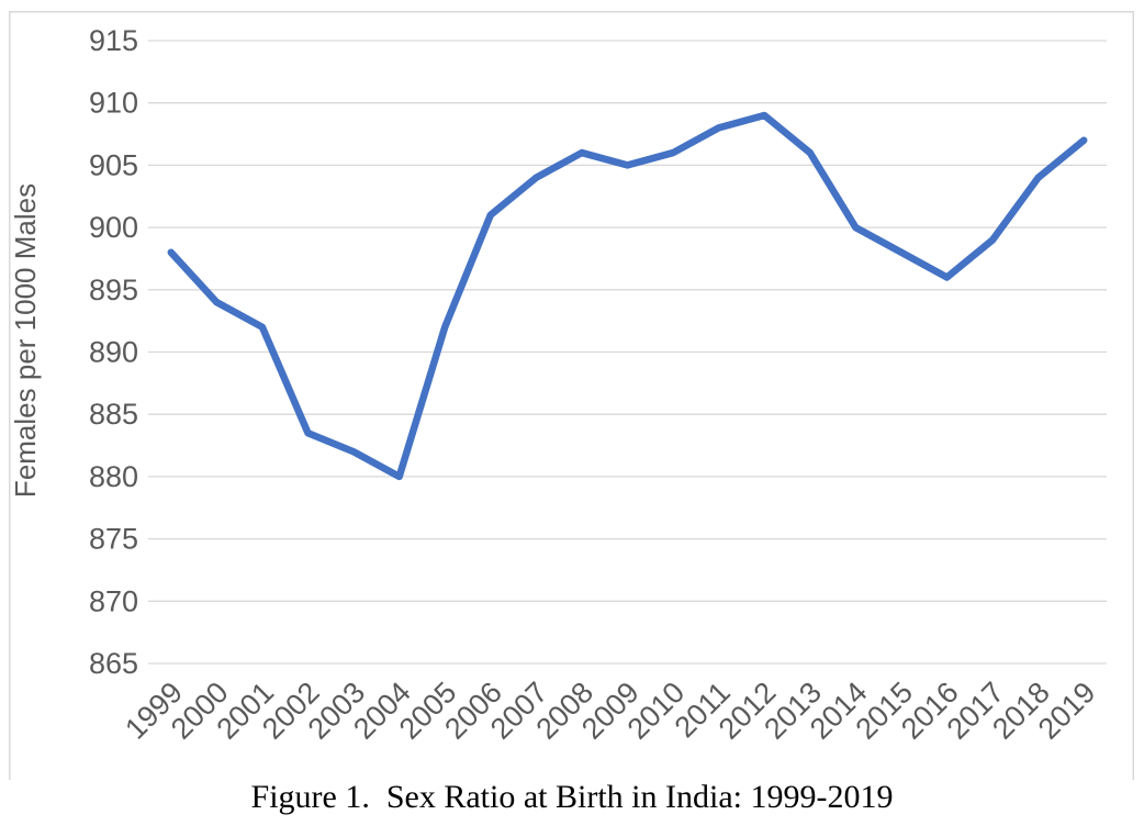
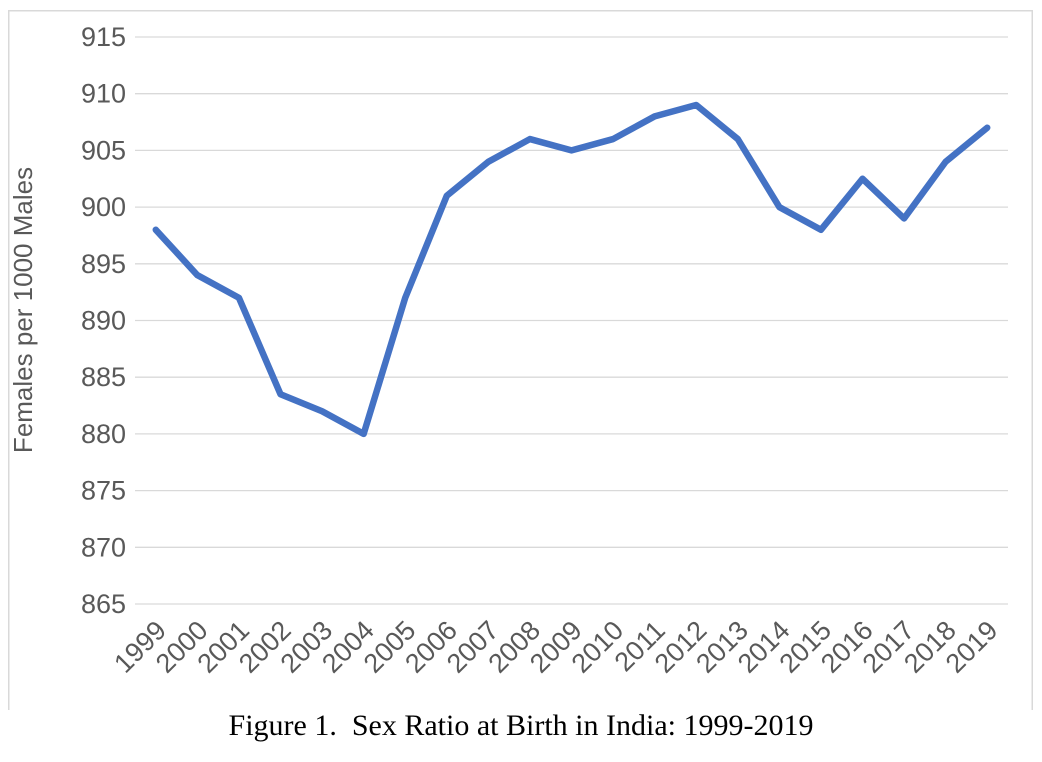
2016: 896.0 -> 902.5
